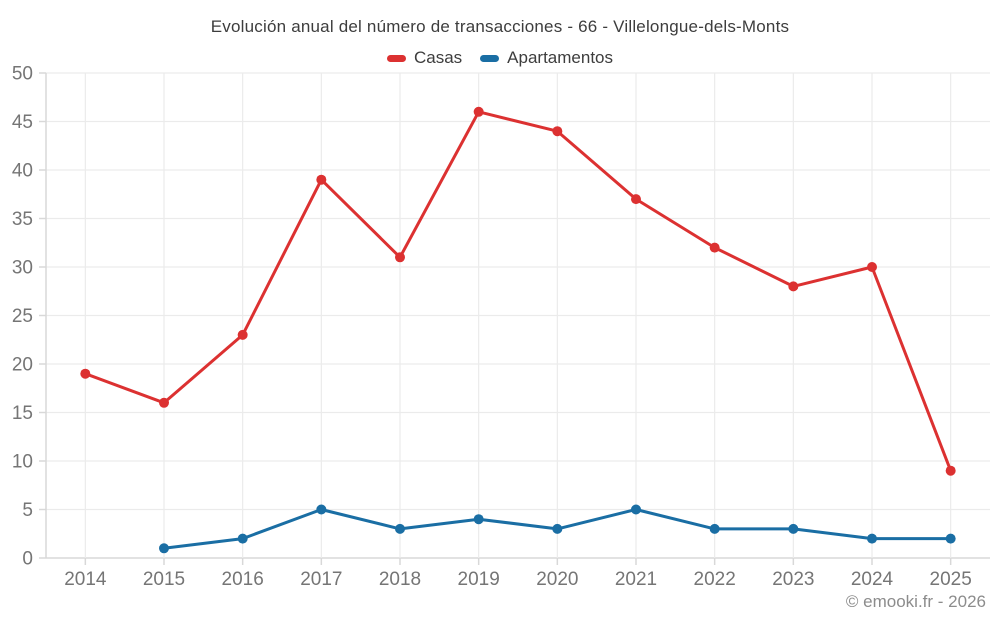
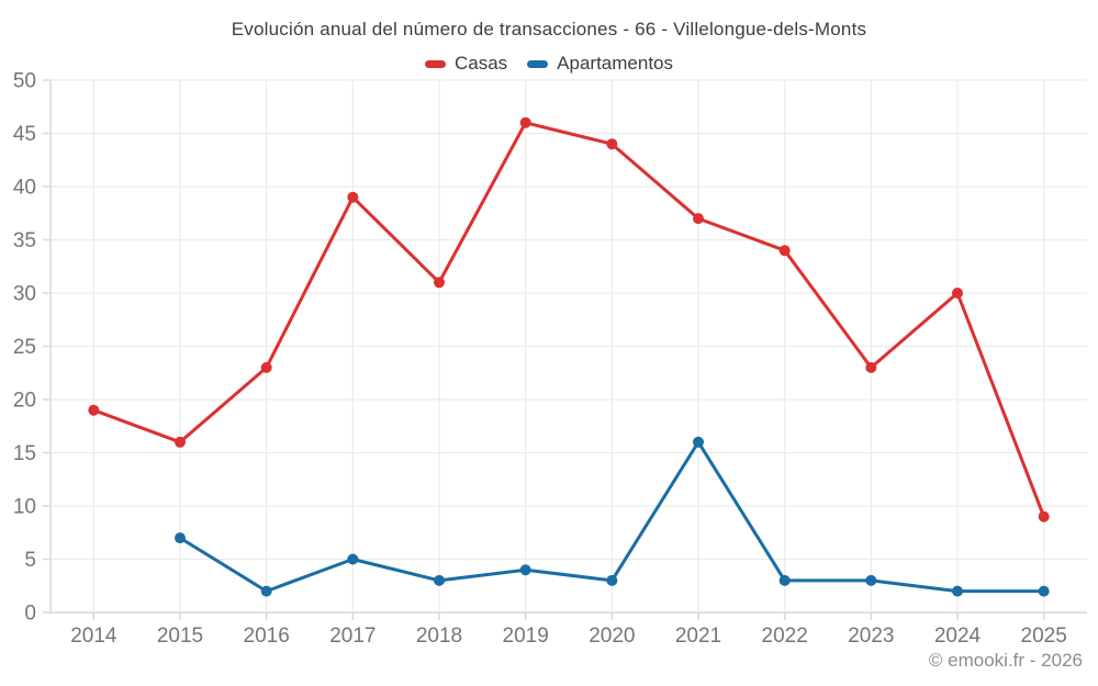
Apartamentos/2015: 1 -> 7
Apartamentos/2021: 5 -> 16
Casas/2022: 32 -> 34
Casas/2023: 28 -> 23
